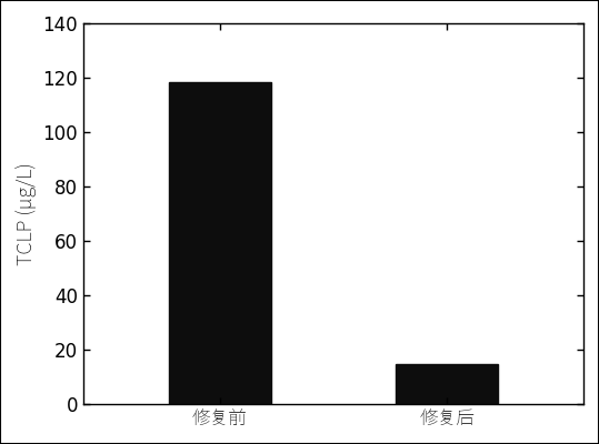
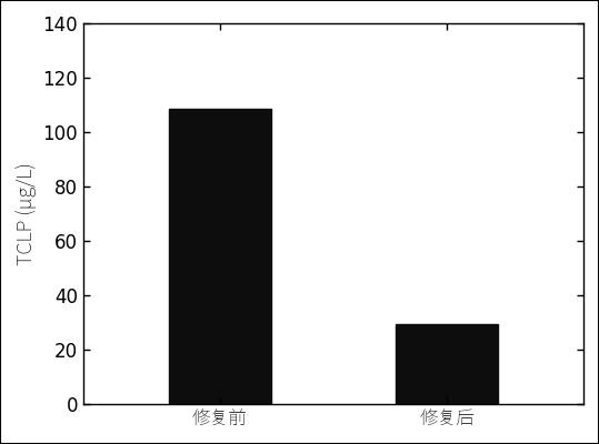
修复前: 118.5 -> 108.5
修复后: 14.5 -> 29.5
